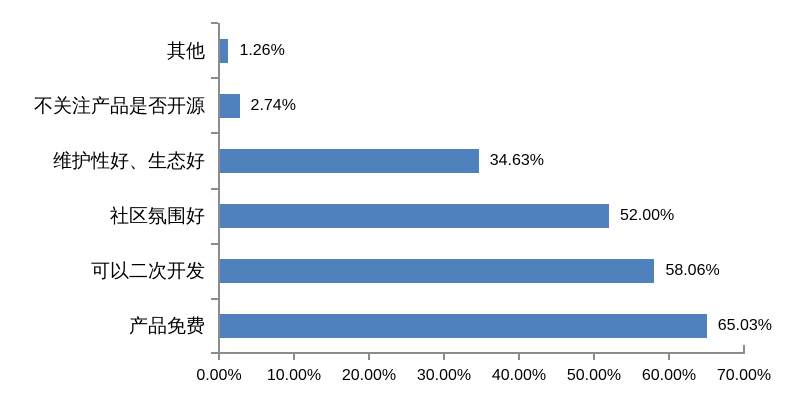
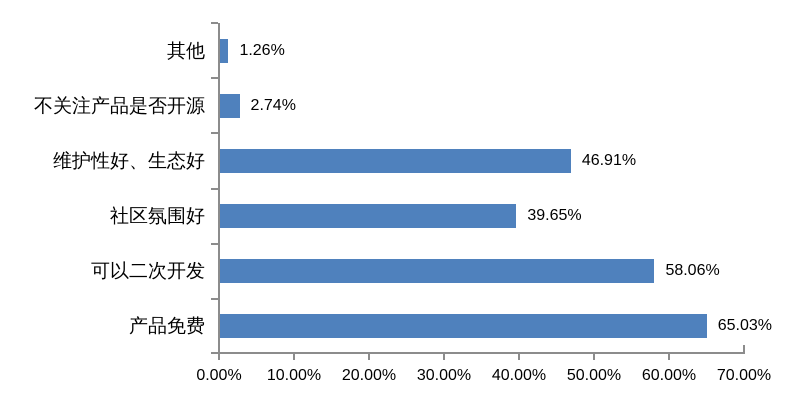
维护性好、生态好: 34.63% -> 46.91%
社区氛围好: 52.00% -> 39.65%
